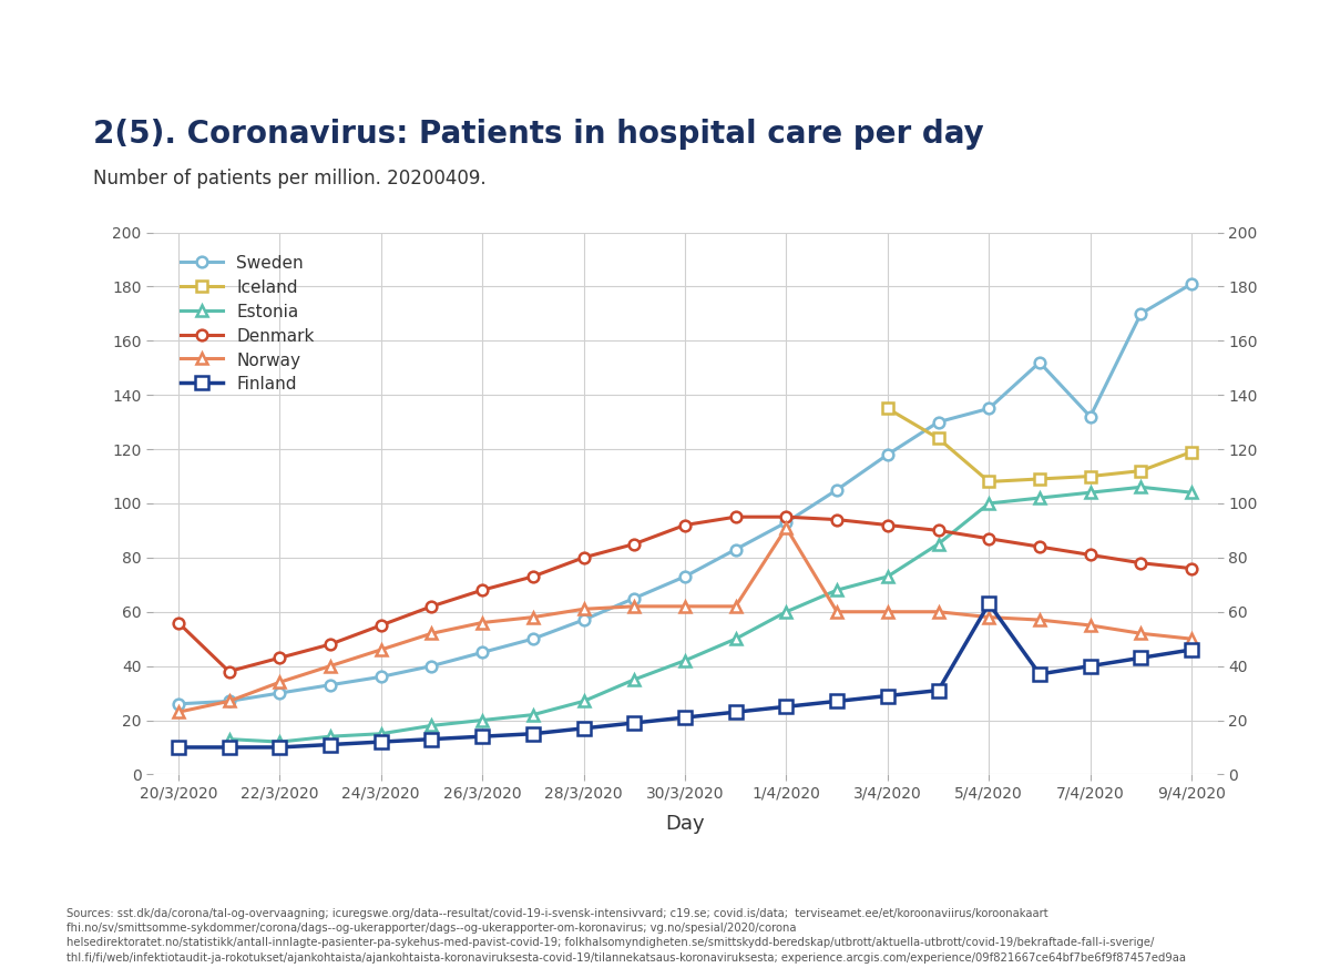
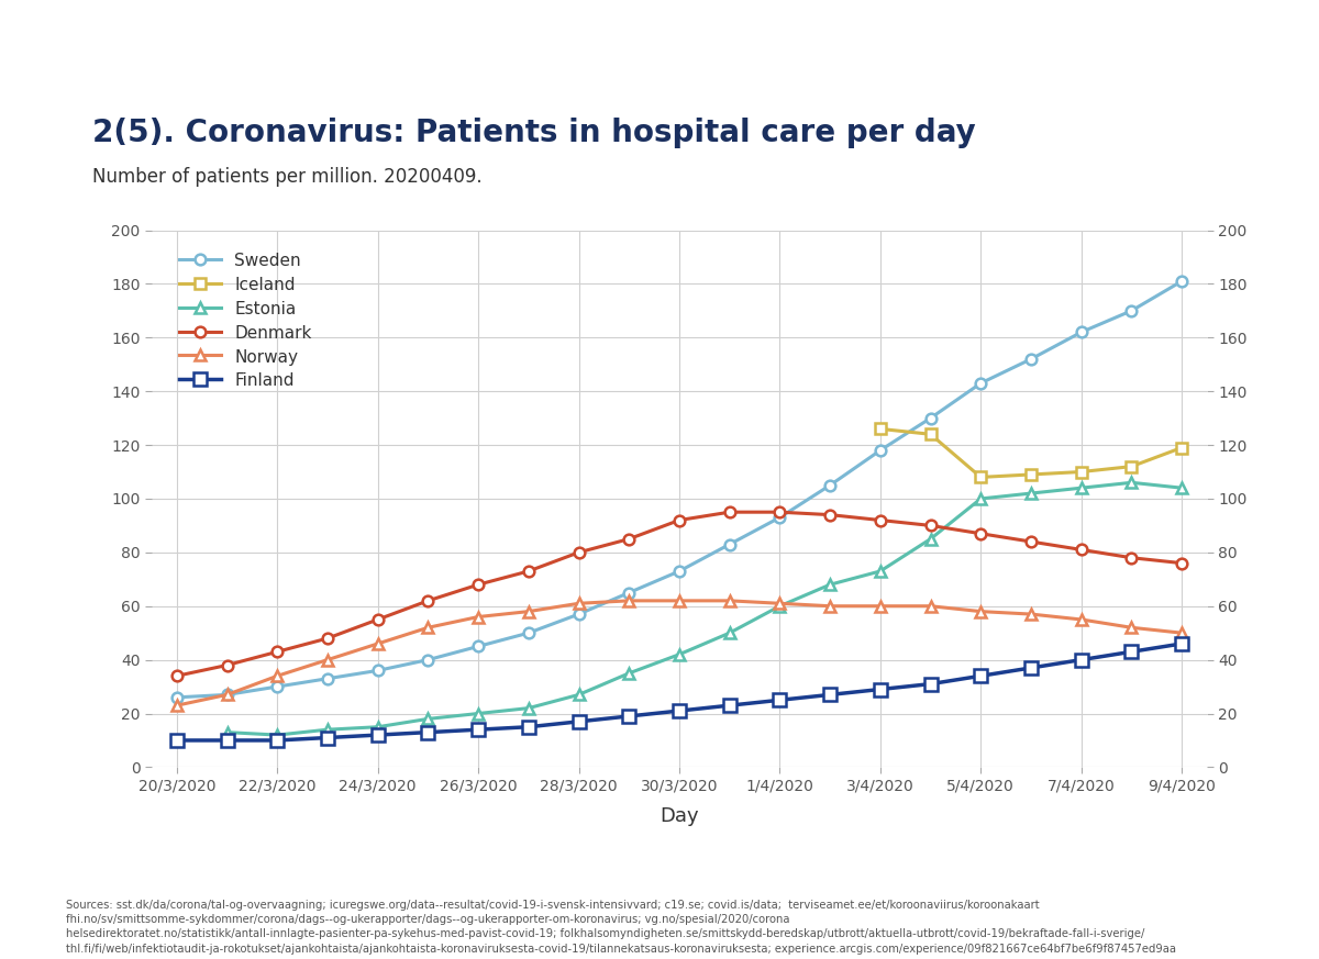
Denmark/20/3/2020: 56 -> 34
Norway/1/4/2020: 91 -> 61
Iceland/3/4/2020: 135 -> 126
Sweden/5/4/2020: 135 -> 143
Finland/5/4/2020: 63 -> 34
Sweden/7/4/2020: 132 -> 162
